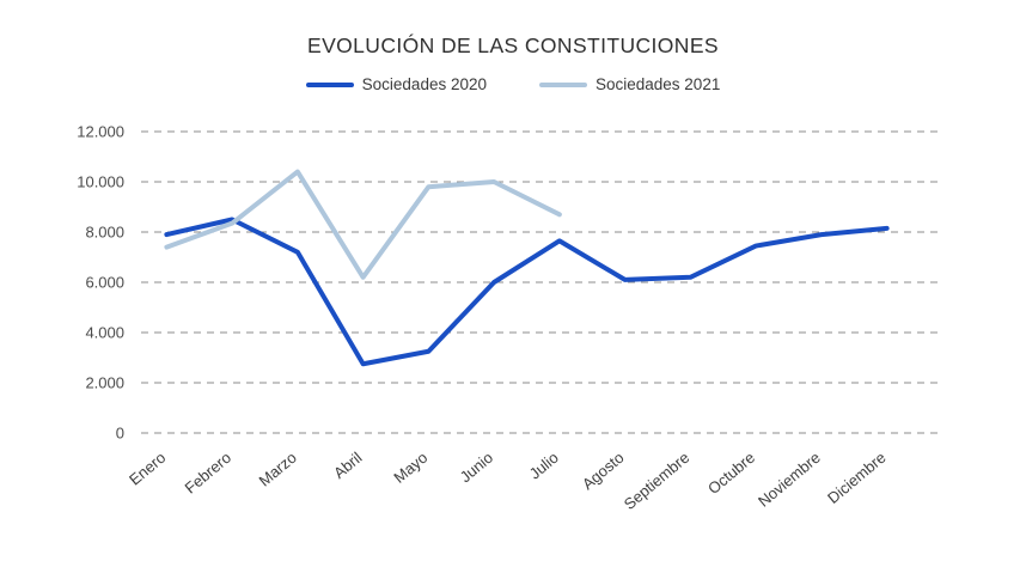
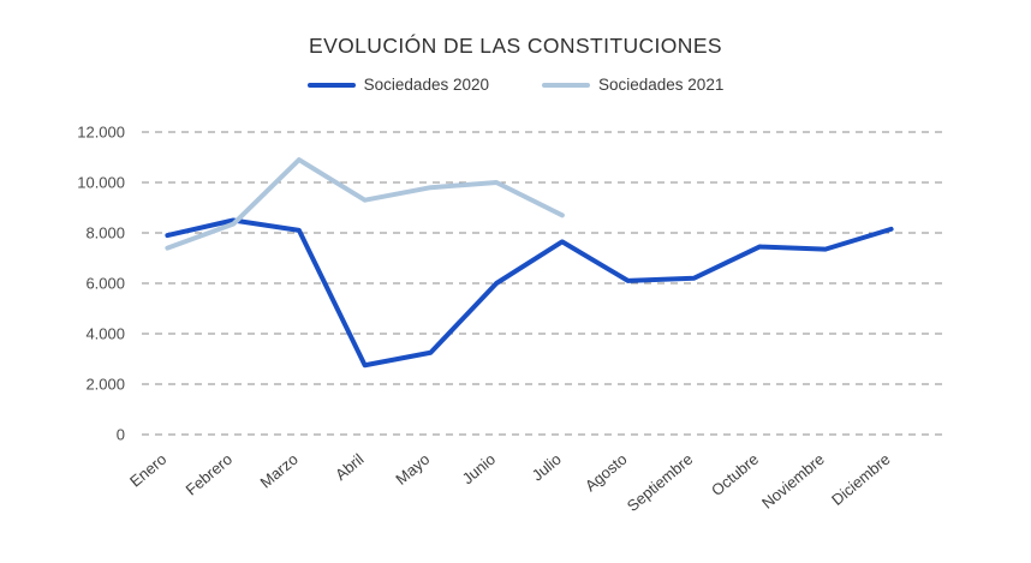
Sociedades 2020/Marzo: 7200 -> 8100
Sociedades 2021/Marzo: 10400 -> 10900
Sociedades 2021/Abril: 6200 -> 9300
Sociedades 2020/Noviembre: 7900 -> 7400
